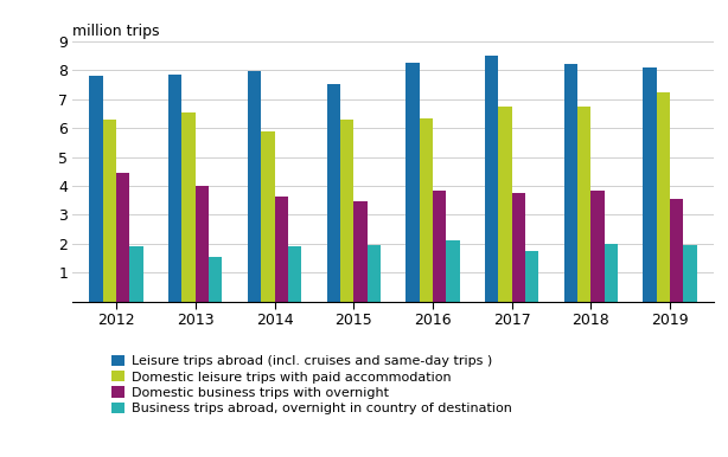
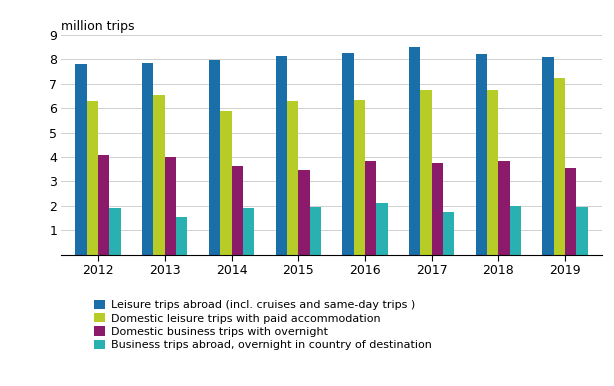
Domestic business trips with overnight/2012: 4.45 -> 4.10
Leisure trips abroad (incl. cruises and same-day trips )/2015: 7.50 -> 8.15
